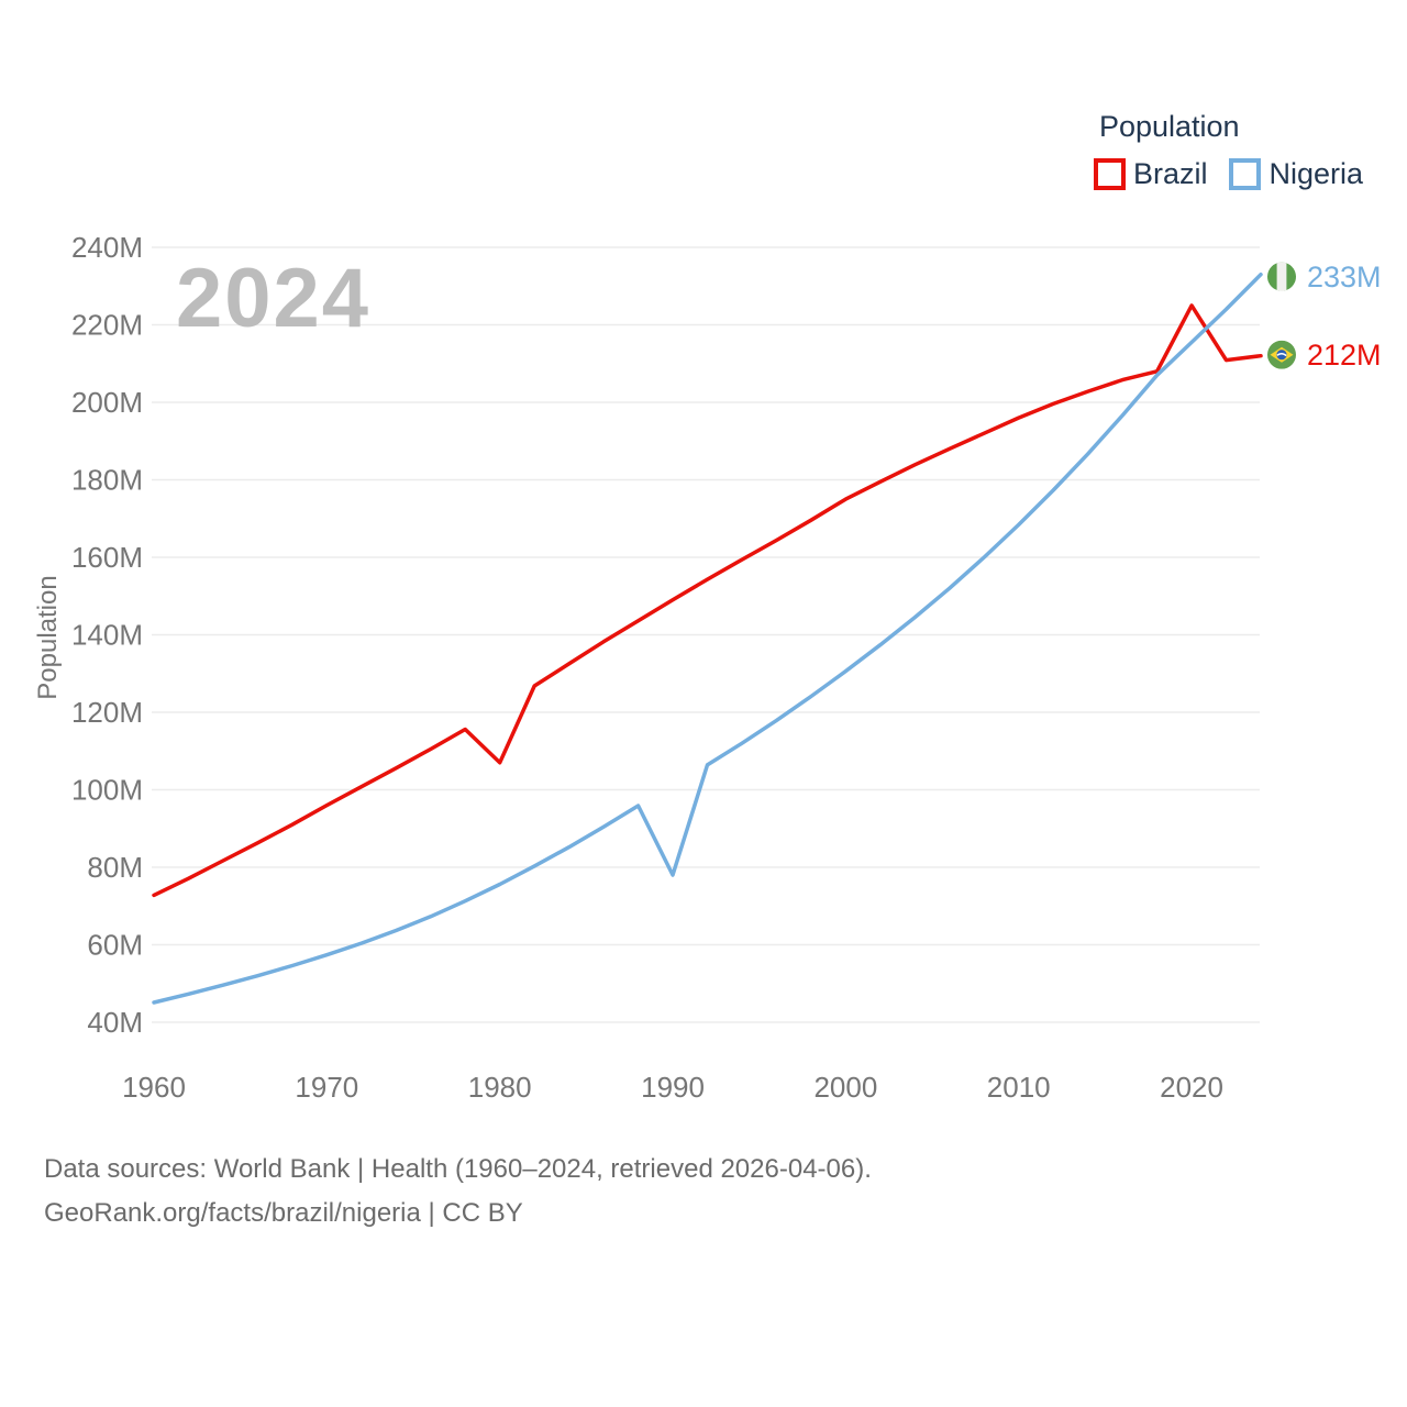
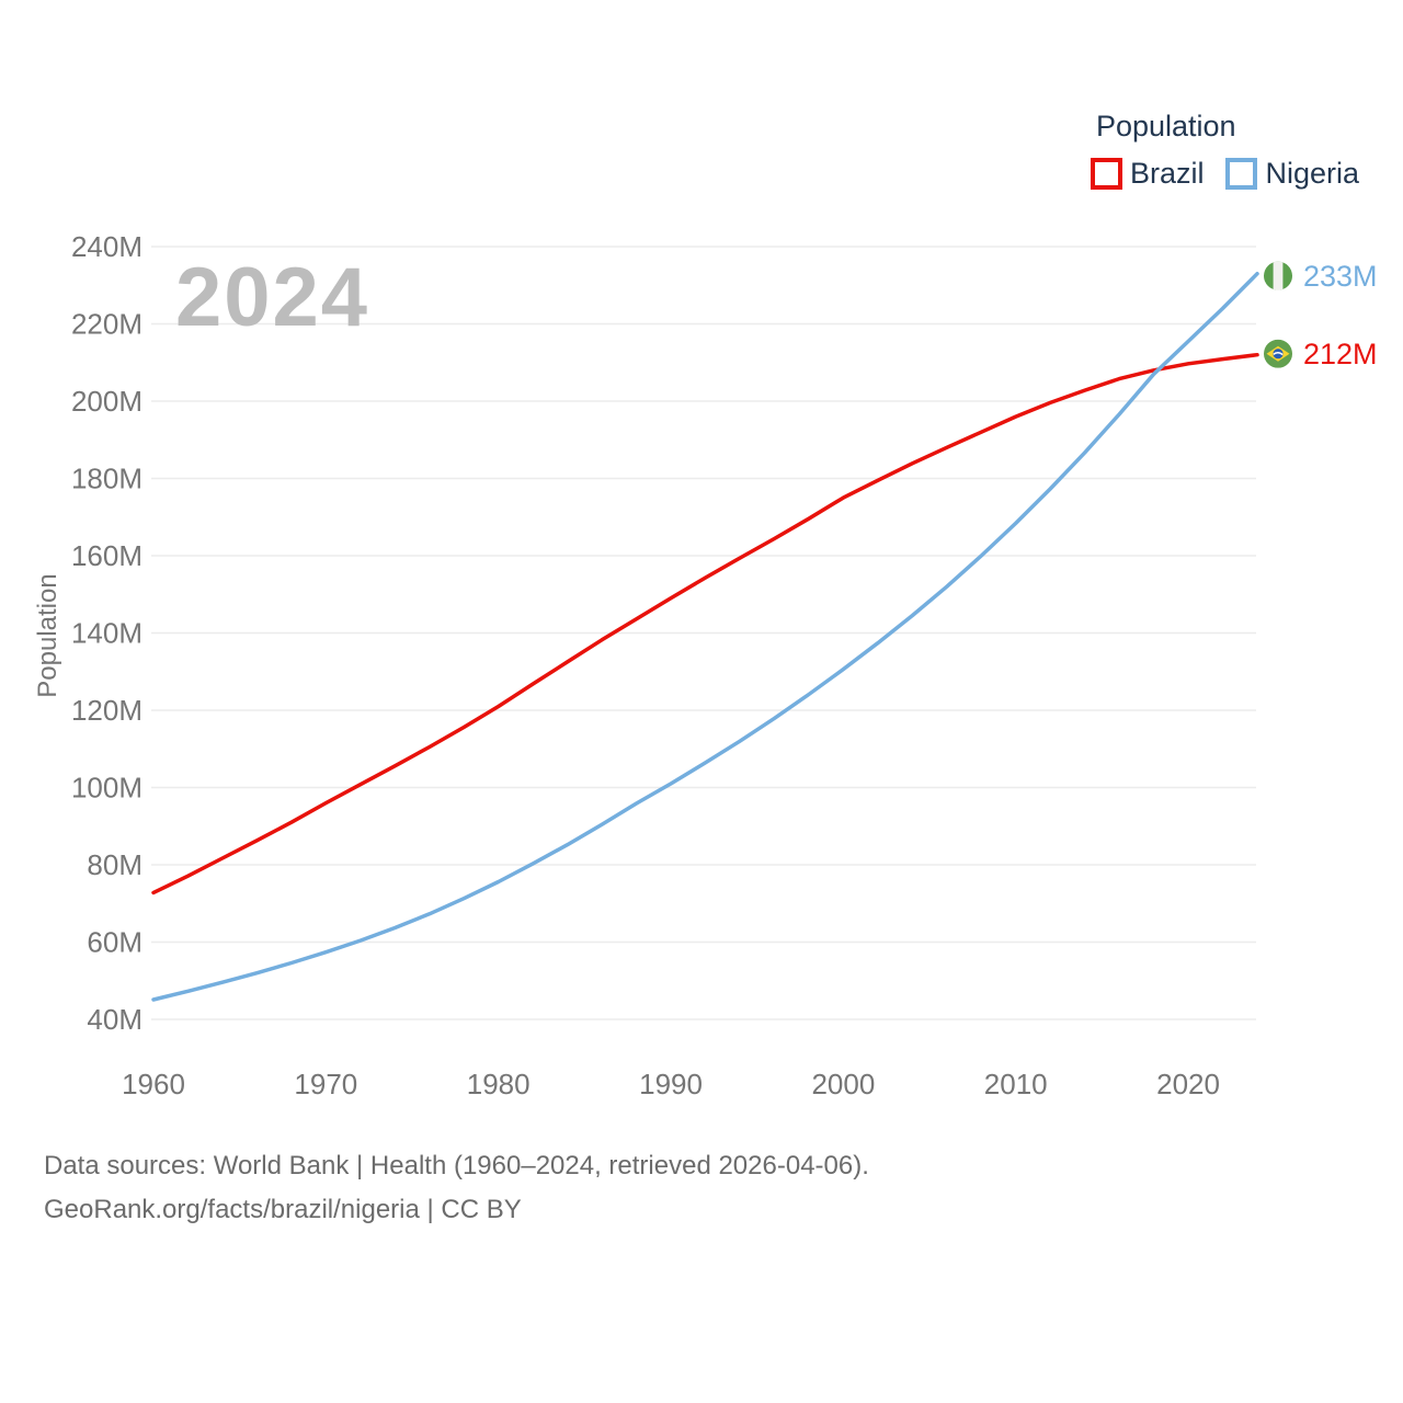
Brazil/1980: 107M -> 121M
Nigeria/1990: 78M -> 101M
Brazil/2020: 225M -> 210M
